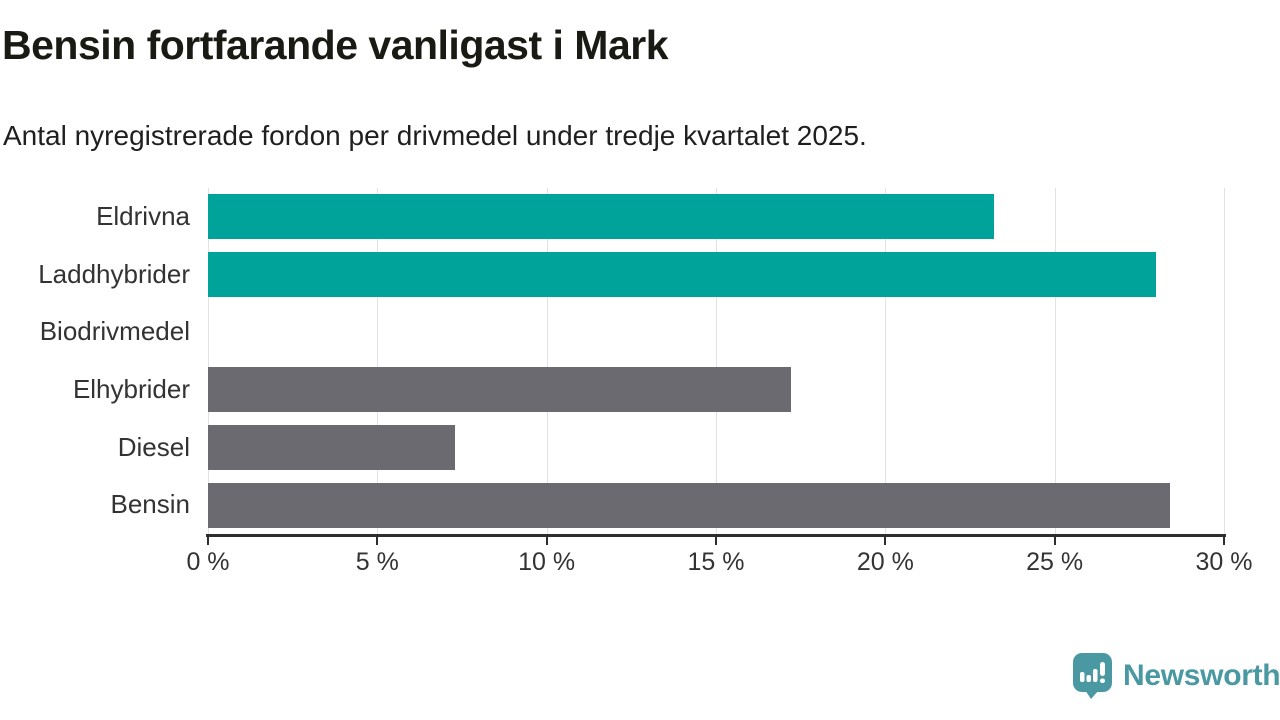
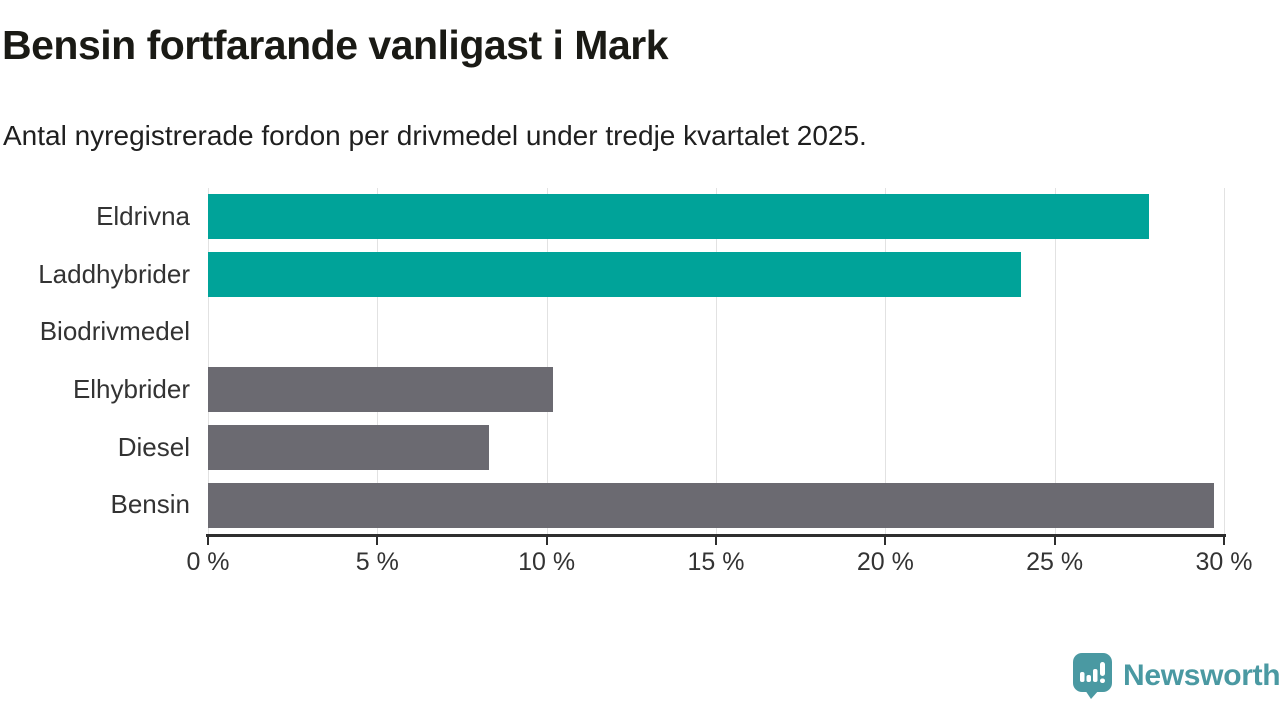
Eldrivna: 23.2% -> 27.8%
Laddhybrider: 28.0% -> 24.0%
Elhybrider: 17.2% -> 10.2%
Diesel: 7.3% -> 8.3%
Bensin: 28.4% -> 29.7%
